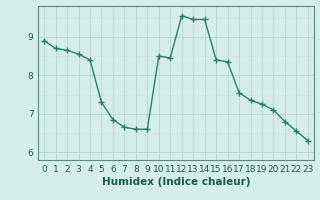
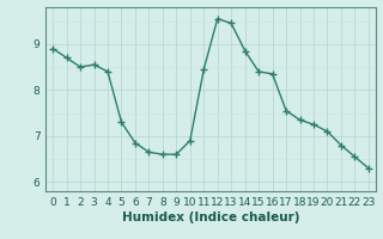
2: 8.65 -> 8.50
10: 8.50 -> 6.90
14: 9.45 -> 8.85
